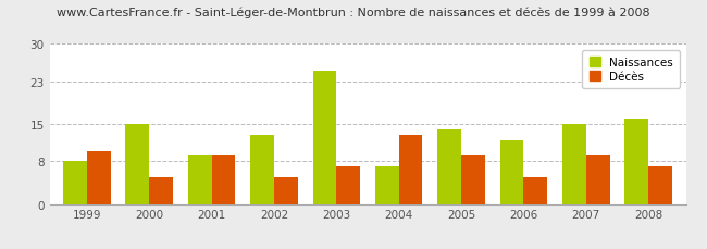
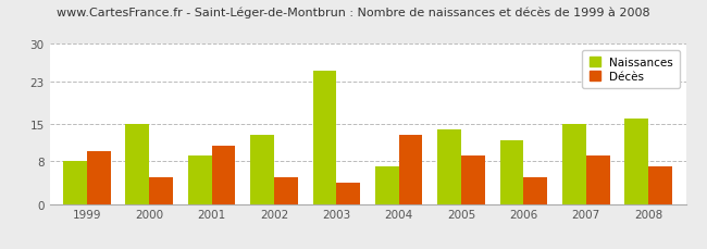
Décès/2001: 9 -> 11
Décès/2003: 7 -> 4
